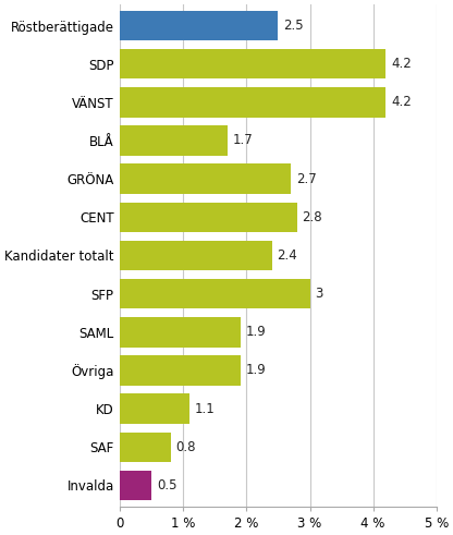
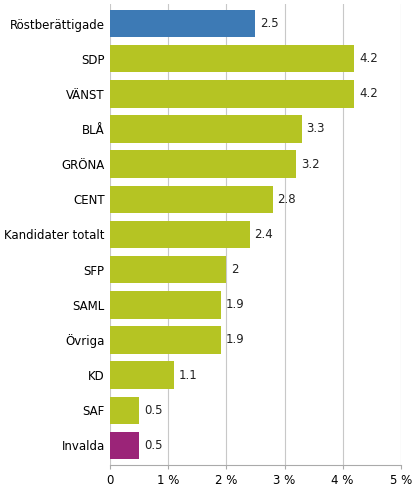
BLÅ: 1.7 -> 3.3
GRÖNA: 2.7 -> 3.2
SFP: 3 -> 2
SAF: 0.8 -> 0.5
